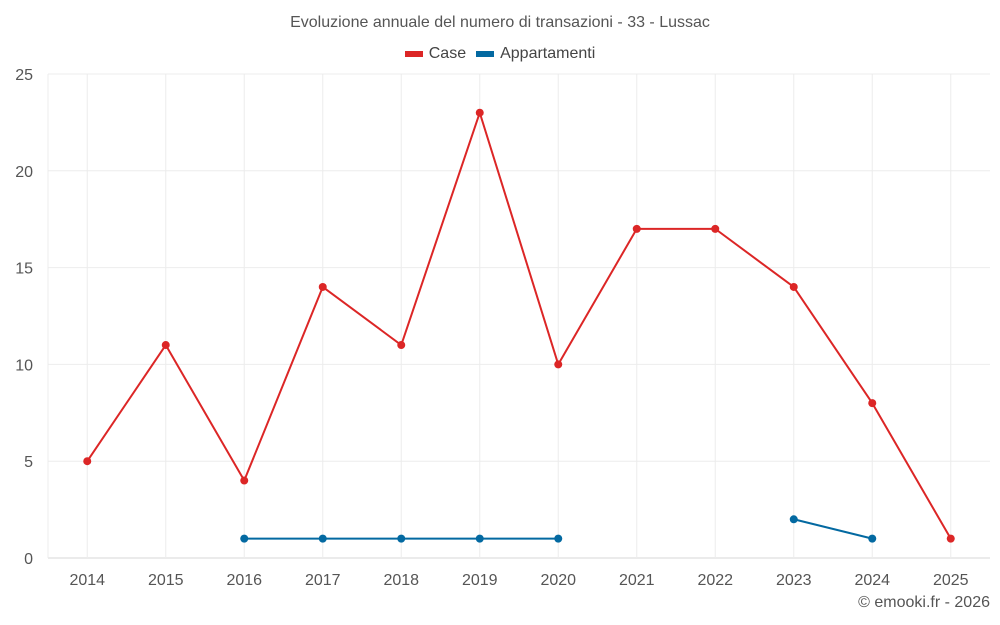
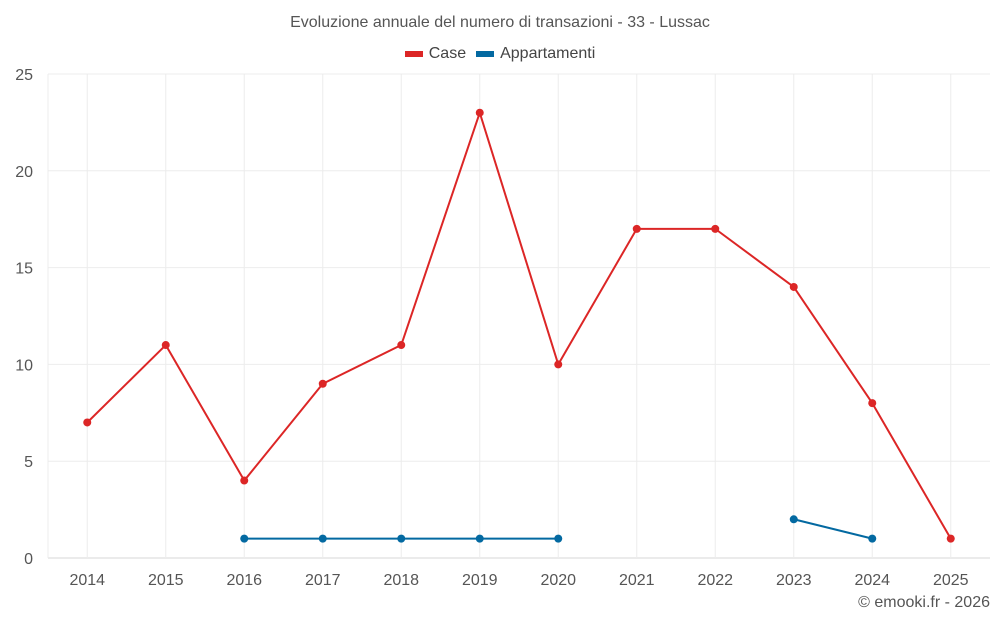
Case/2014: 5 -> 7
Case/2017: 14 -> 9
